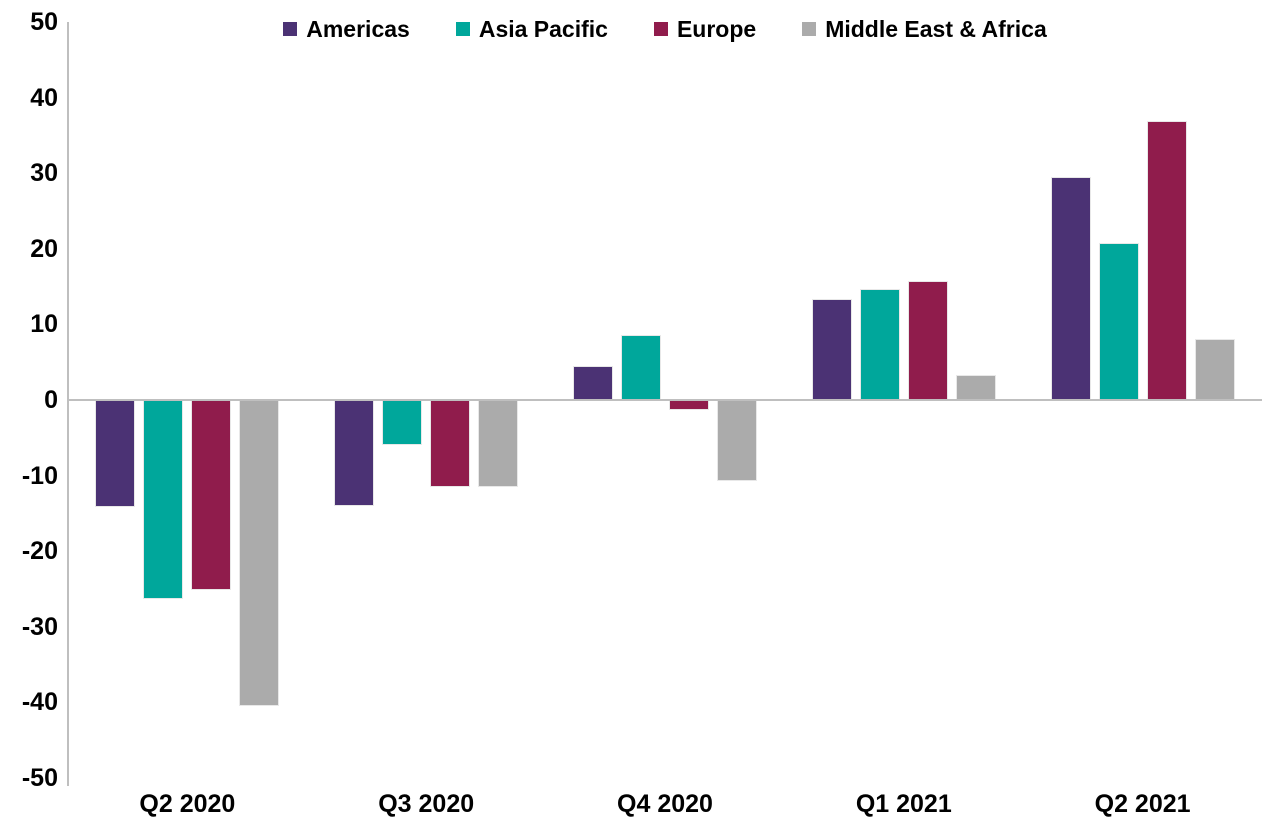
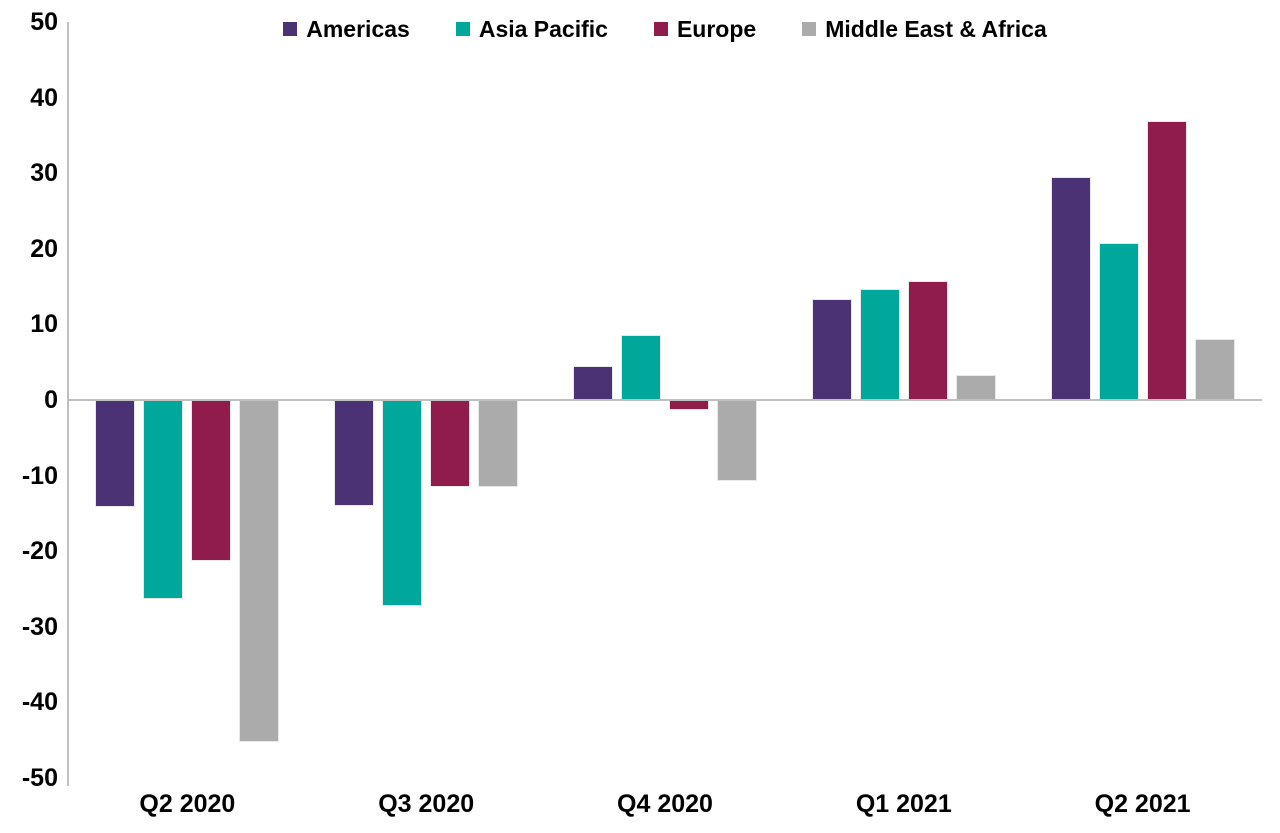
Europe/Q2 2020: -25 -> -21
Middle East & Africa/Q2 2020: -40 -> -45
Asia Pacific/Q3 2020: -6 -> -27
